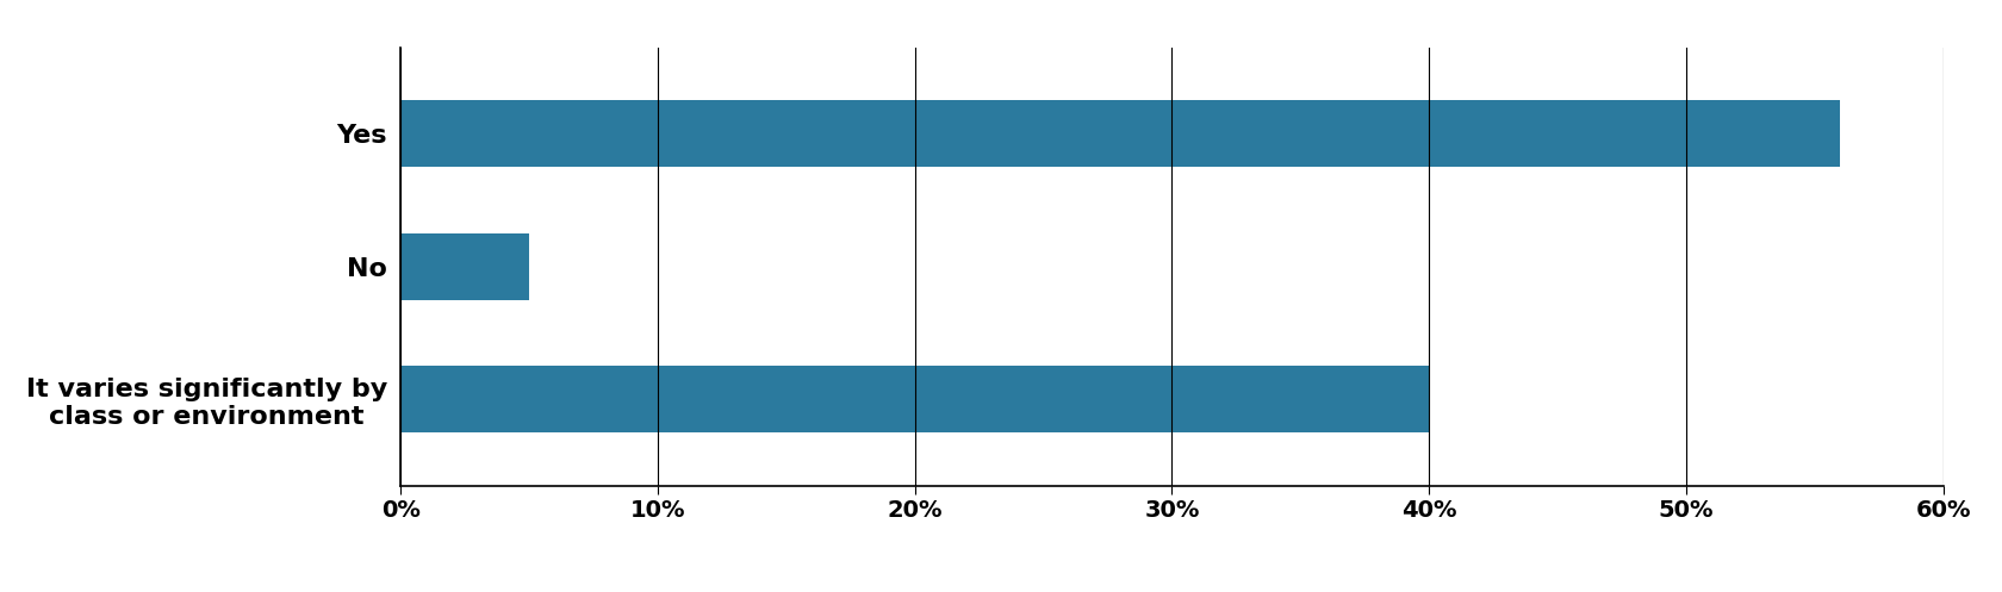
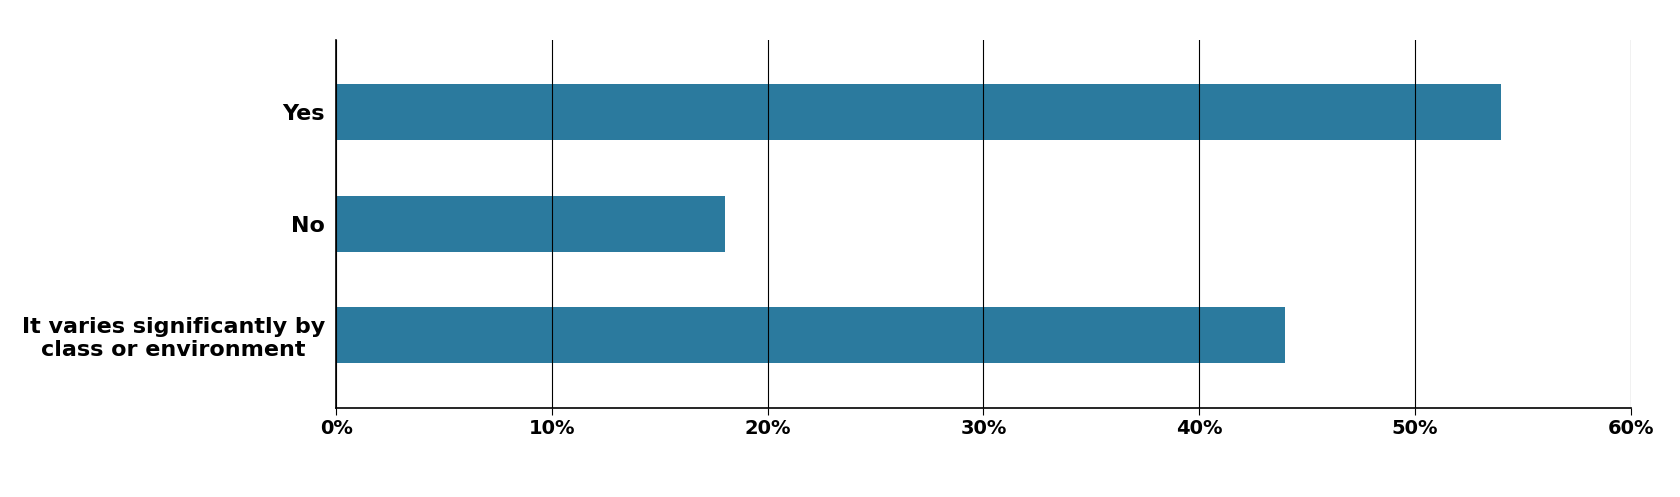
Yes: 56% -> 54%
No: 5% -> 18%
It varies significantly by class or environment: 40% -> 44%
